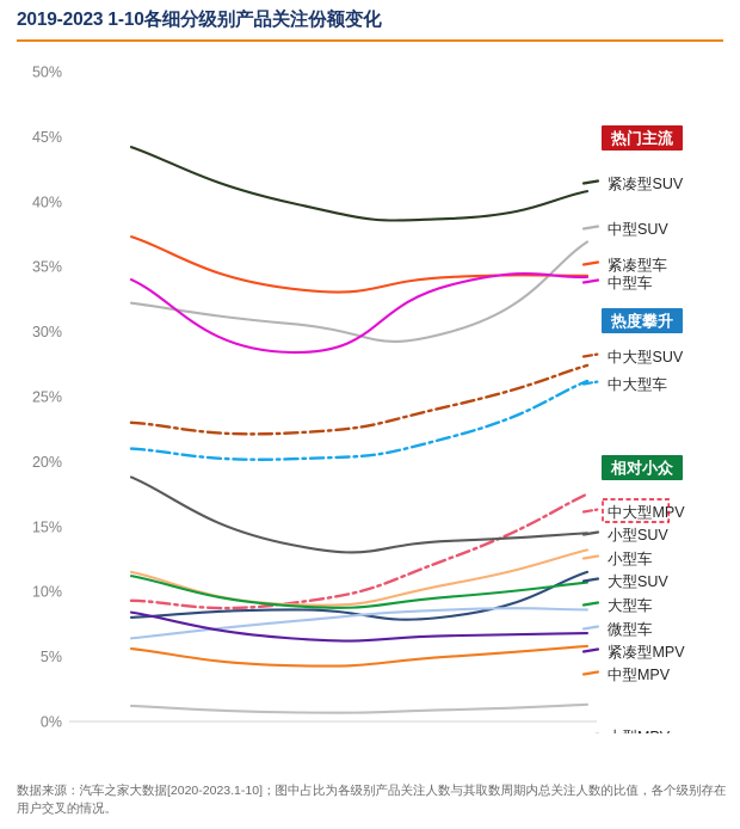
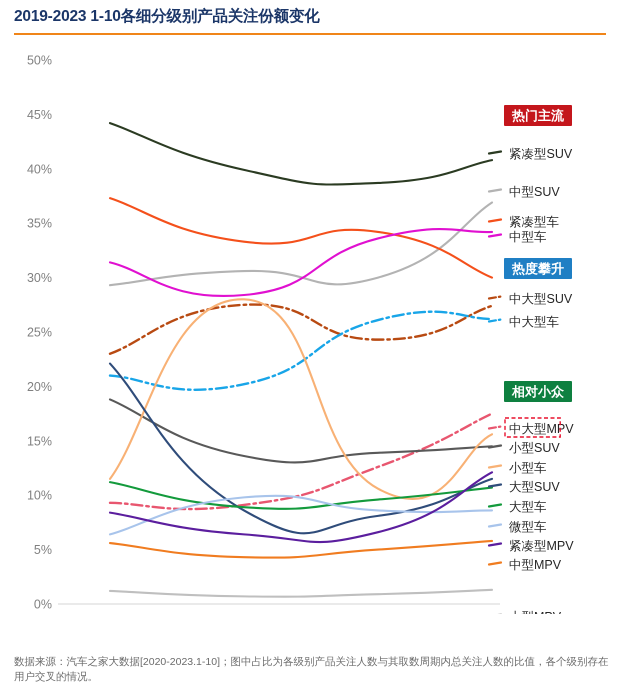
中型SUV/2020: 32.2% -> 29.3%
中型车/2020: 34.0% -> 31.4%
大型SUV/2020: 8.0% -> 22.1%
中大型SUV/2021: 22.2% -> 27.5%
小型车/2021: 9.0% -> 28.0%
微型车/2021: 7.7% -> 9.8%
中大型车/2022: 21.9% -> 26.1%
紧凑型车/2023 1-10: 34.3% -> 30.0%
小型车/2023 1-10: 13.2% -> 15.6%
紧凑型MPV/2023 1-10: 6.8% -> 12.1%
